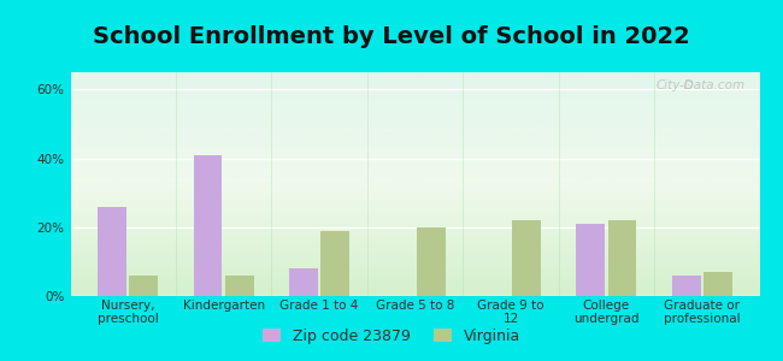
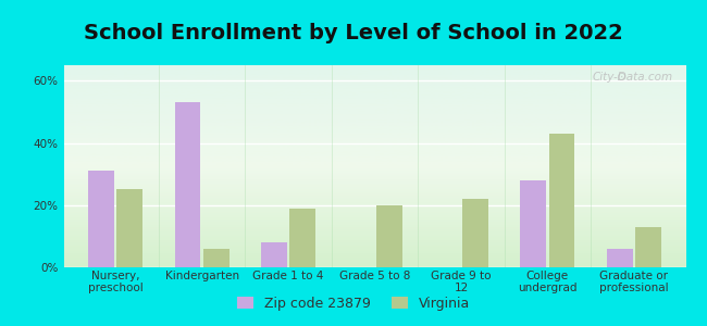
Zip code 23879/Nursery, preschool: 26% -> 31%
Virginia/Nursery, preschool: 6% -> 25%
Zip code 23879/Kindergarten: 41% -> 53%
Zip code 23879/College undergrad: 21% -> 28%
Virginia/College undergrad: 22% -> 43%
Virginia/Graduate or professional: 7% -> 13%
